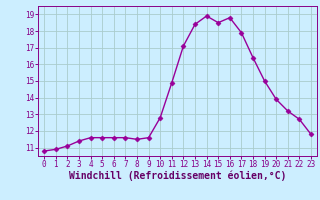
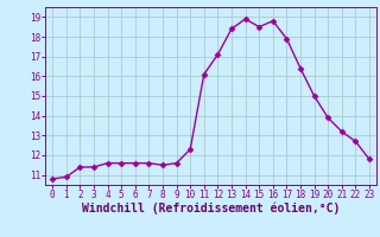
2: 11.1 -> 11.4
10: 12.8 -> 12.3
11: 14.9 -> 16.1
